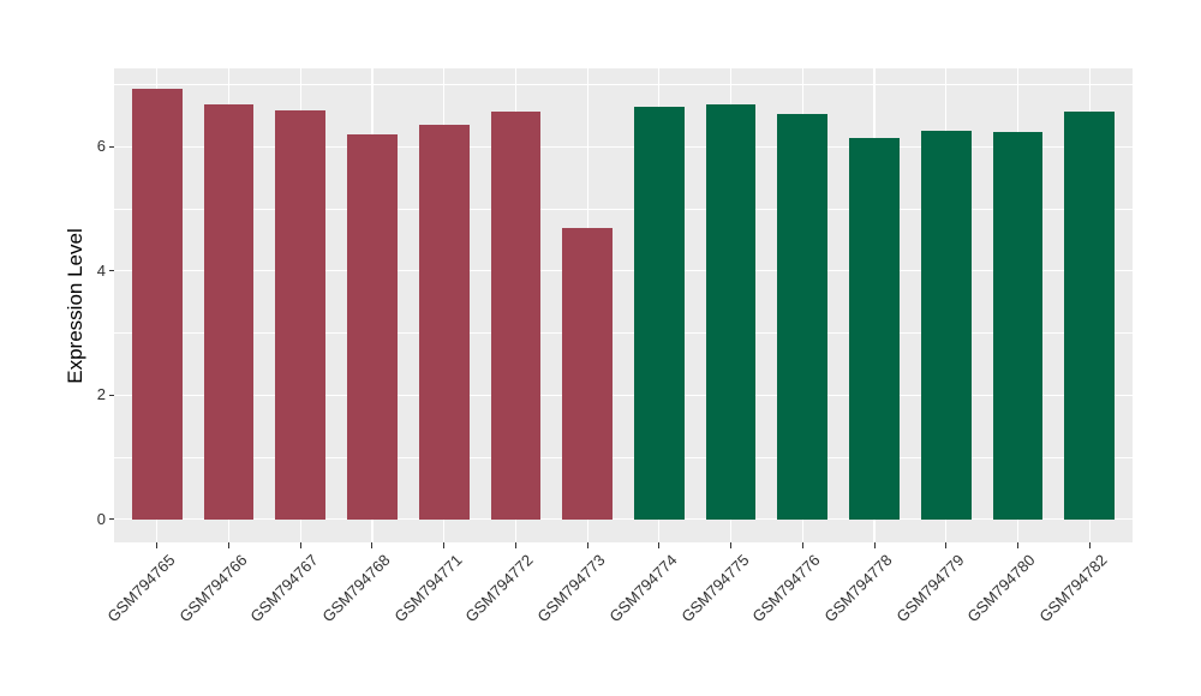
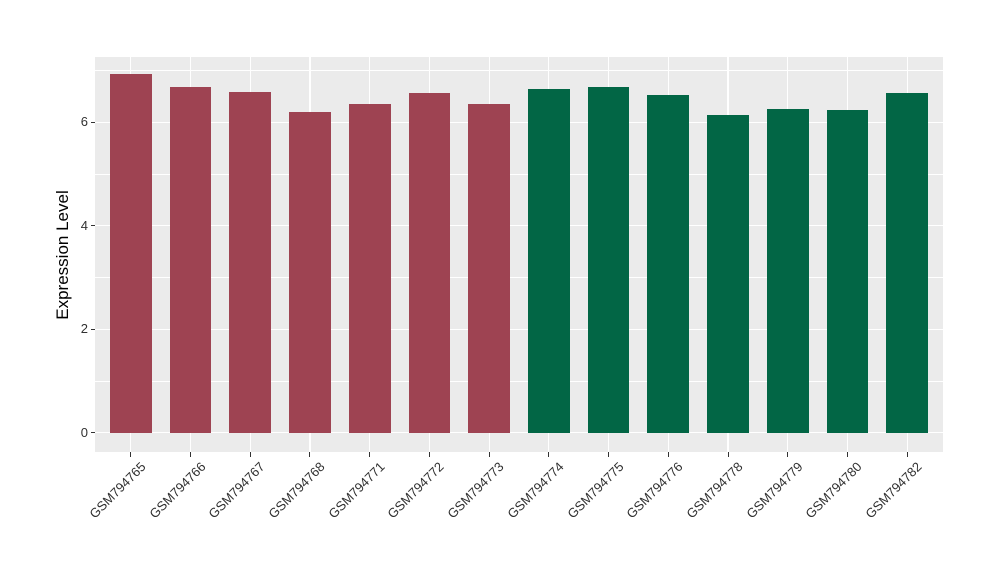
GSM794773: 4.7 -> 6.3
